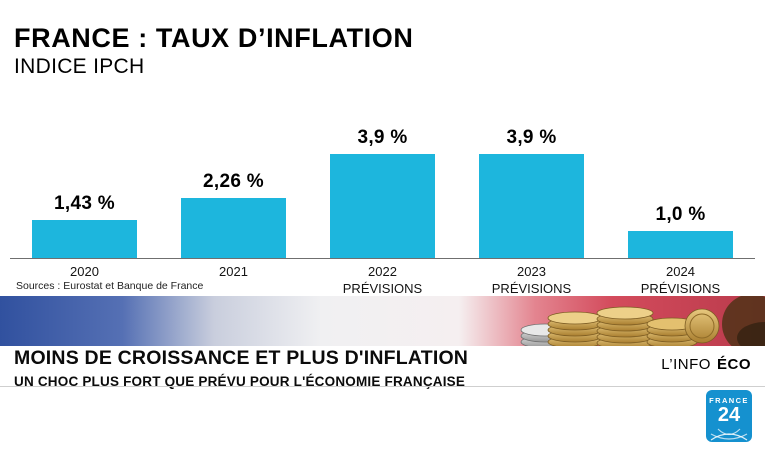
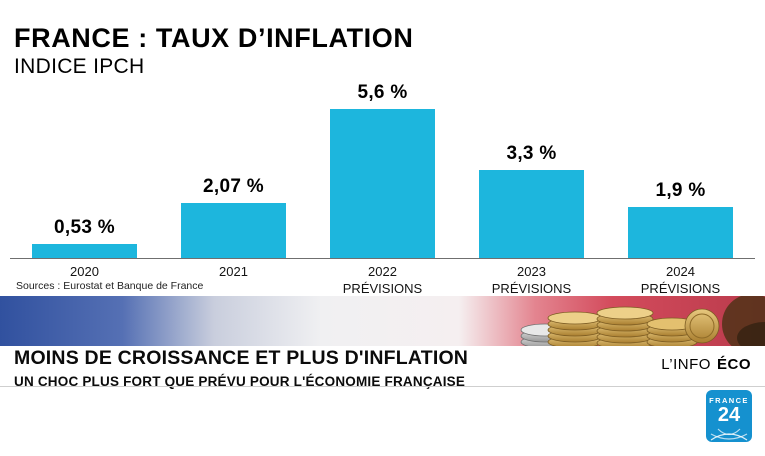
2020: 1,43 -> 0,53
2021: 2,26 -> 2,07
2022: 3,9 -> 5,6
2023: 3,9 -> 3,3
2024: 1,0 -> 1,9
